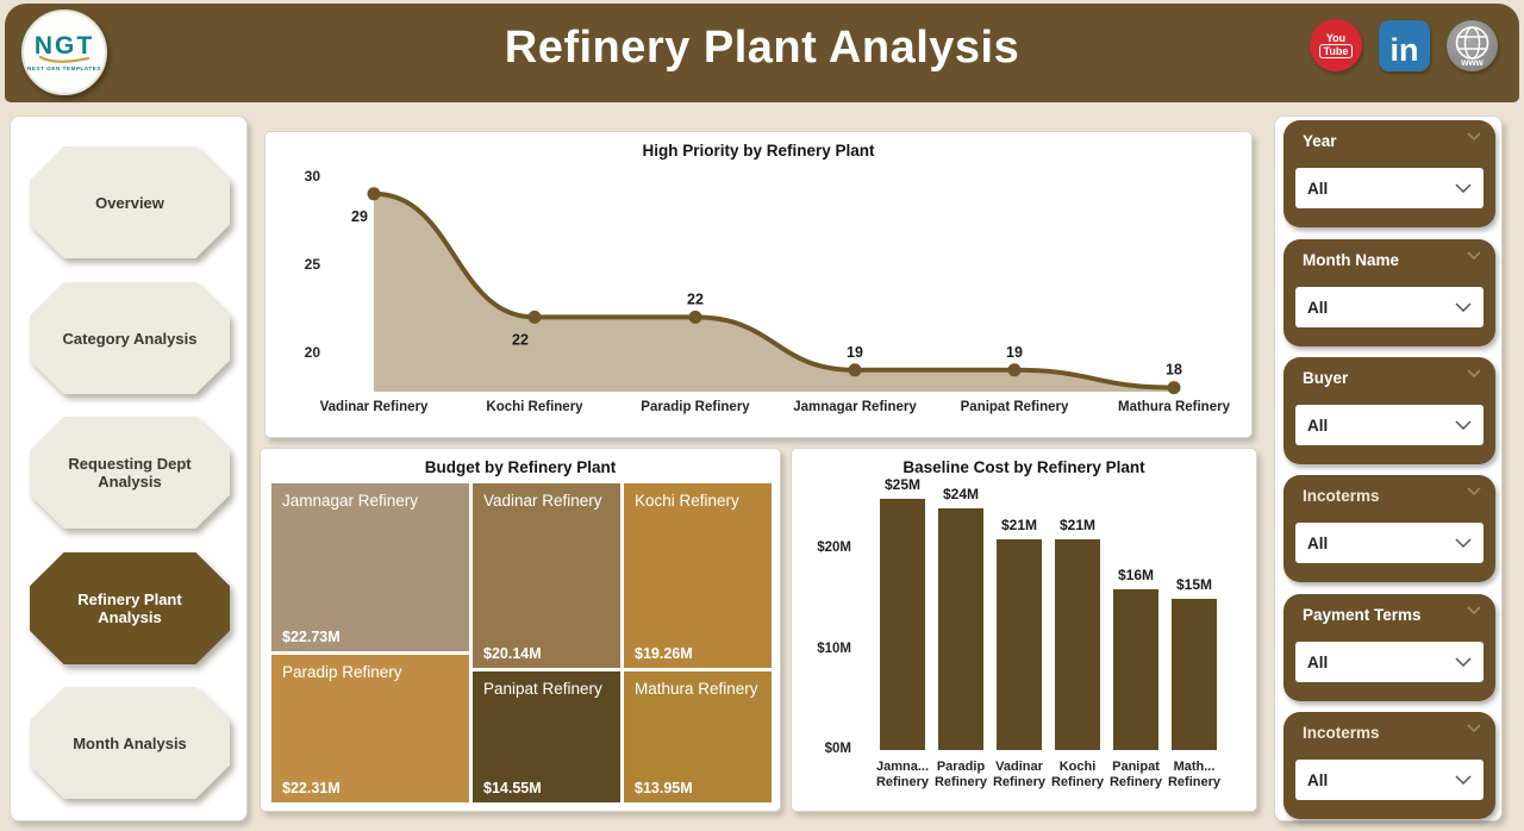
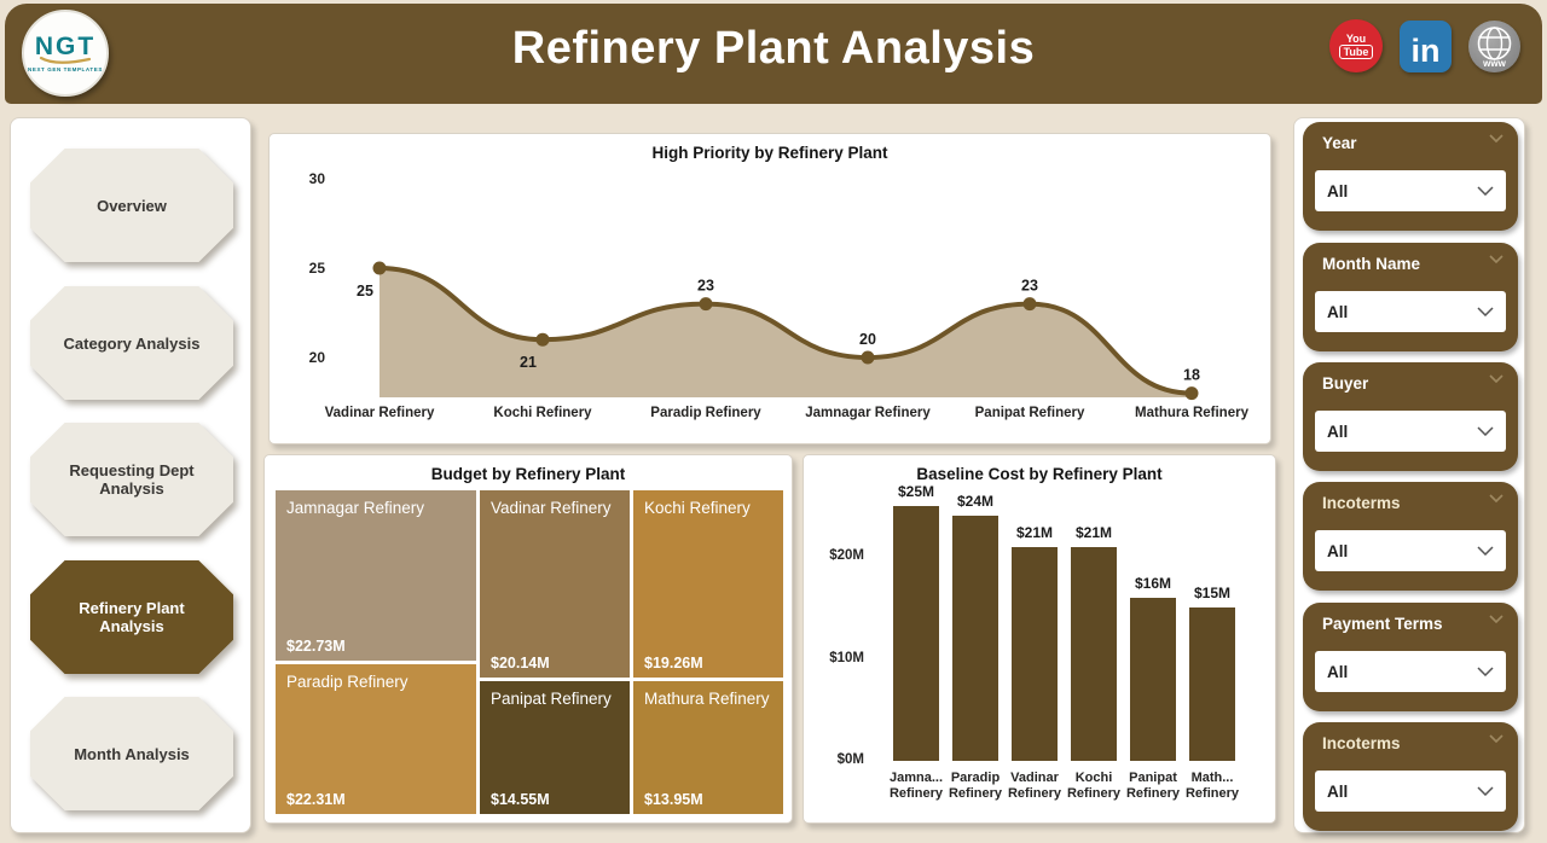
High Priority by Refinery Plant/Vadinar Refinery: 29 -> 25
High Priority by Refinery Plant/Kochi Refinery: 22 -> 21
High Priority by Refinery Plant/Paradip Refinery: 22 -> 23
High Priority by Refinery Plant/Jamnagar Refinery: 19 -> 20
High Priority by Refinery Plant/Panipat Refinery: 19 -> 23
